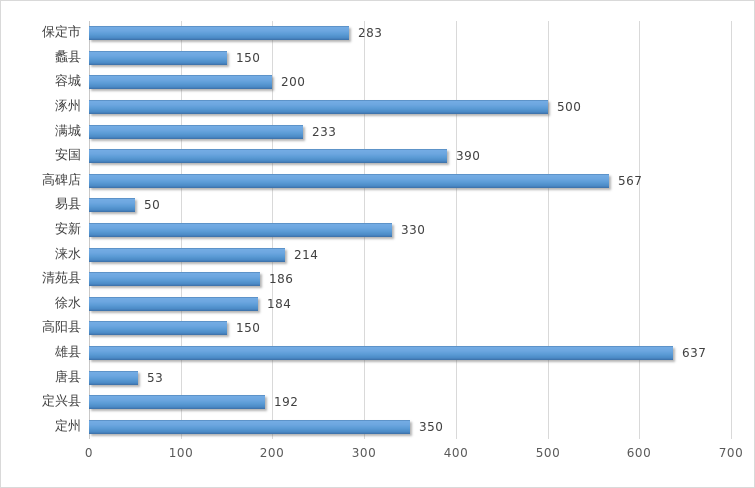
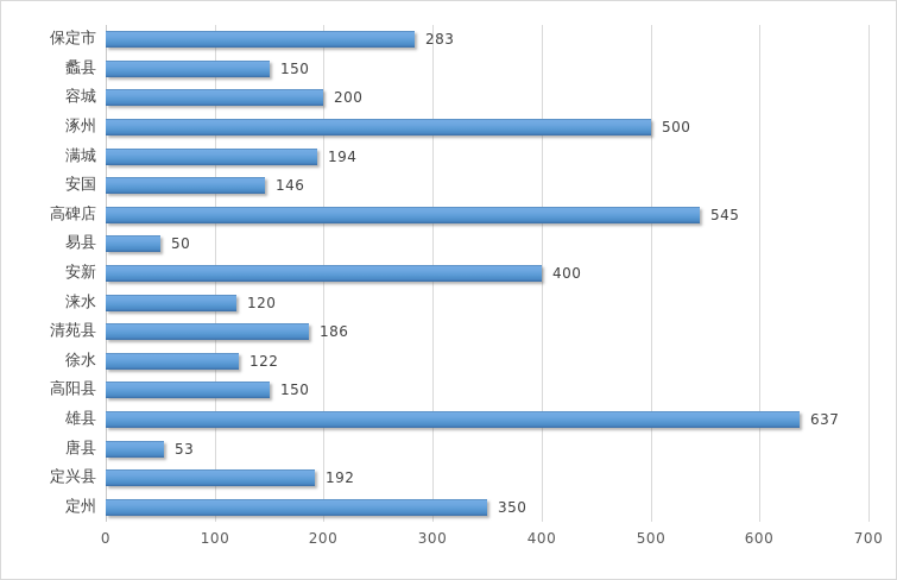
满城: 233 -> 194
安国: 390 -> 146
高碑店: 567 -> 545
安新: 330 -> 400
涞水: 214 -> 120
徐水: 184 -> 122
